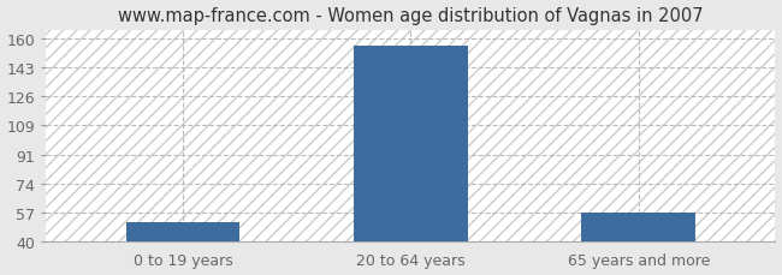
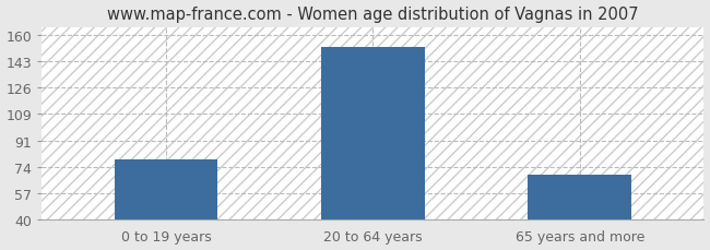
0 to 19 years: 51 -> 79
20 to 64 years: 156 -> 152
65 years and more: 57 -> 69
